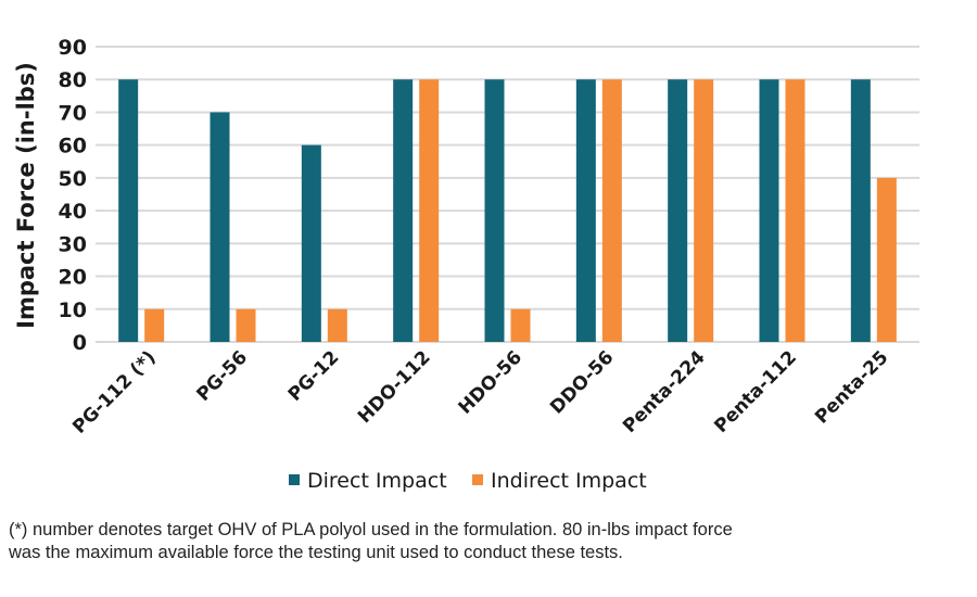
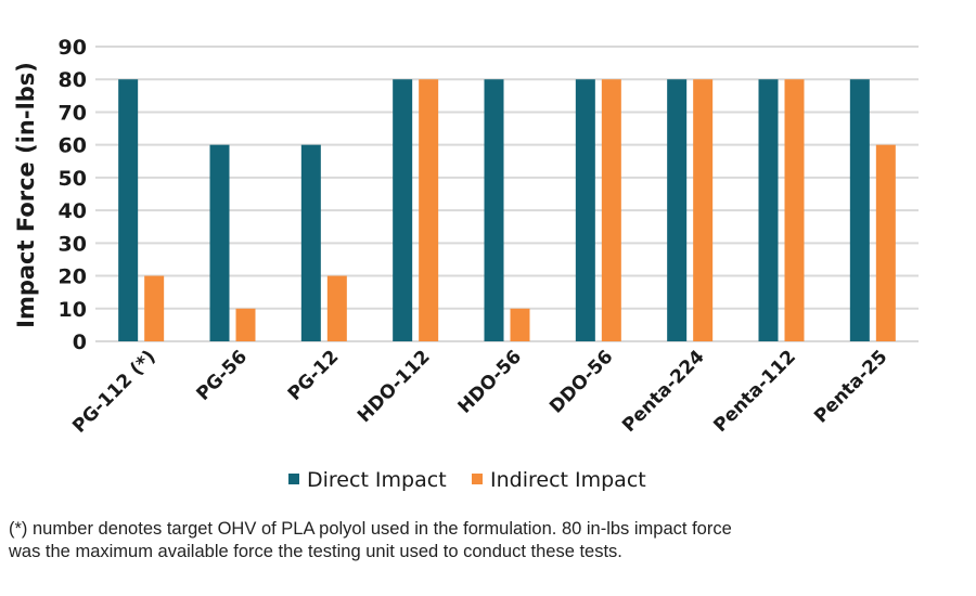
Indirect Impact/PG-112 (*): 10 -> 20
Direct Impact/PG-56: 70 -> 60
Indirect Impact/PG-12: 10 -> 20
Indirect Impact/Penta-25: 50 -> 60
